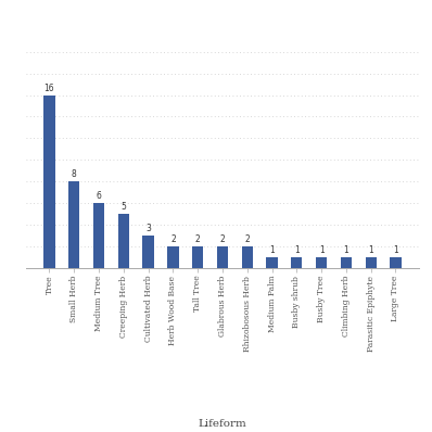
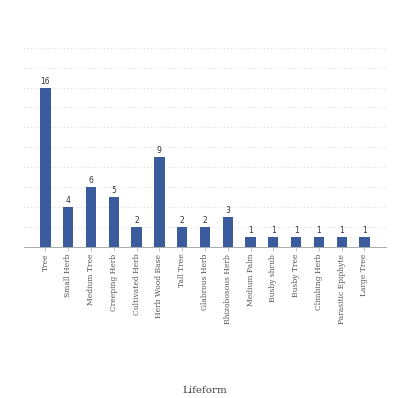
Small Herb: 8 -> 4
Cultivated Herb: 3 -> 2
Herb Wood Base: 2 -> 9
Rhizobosous Herb: 2 -> 3
